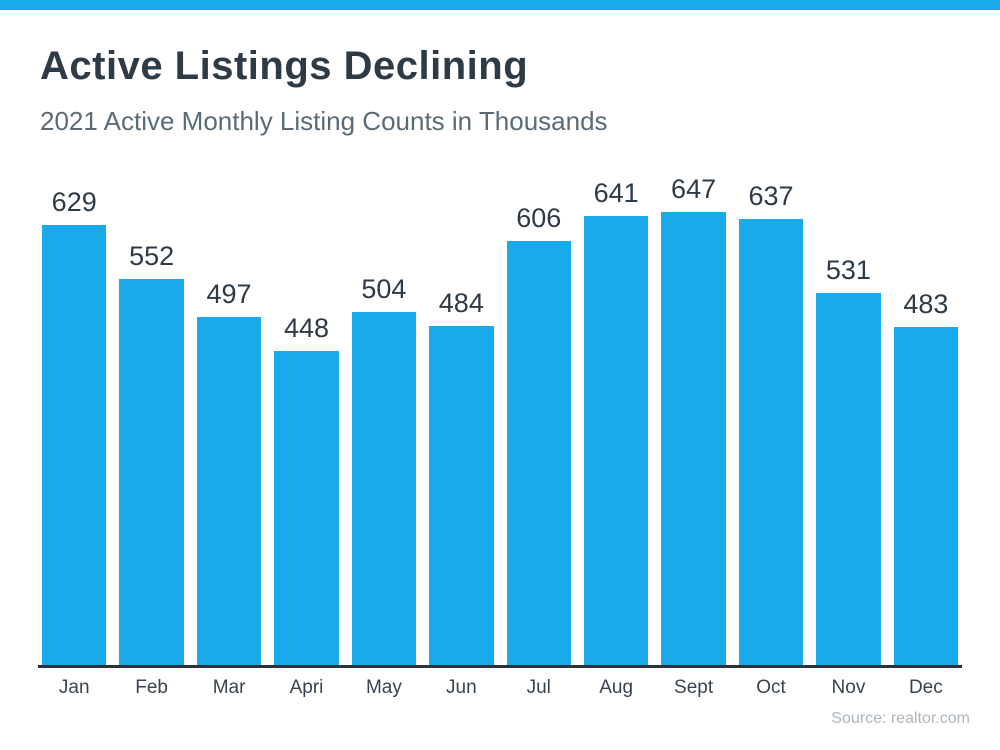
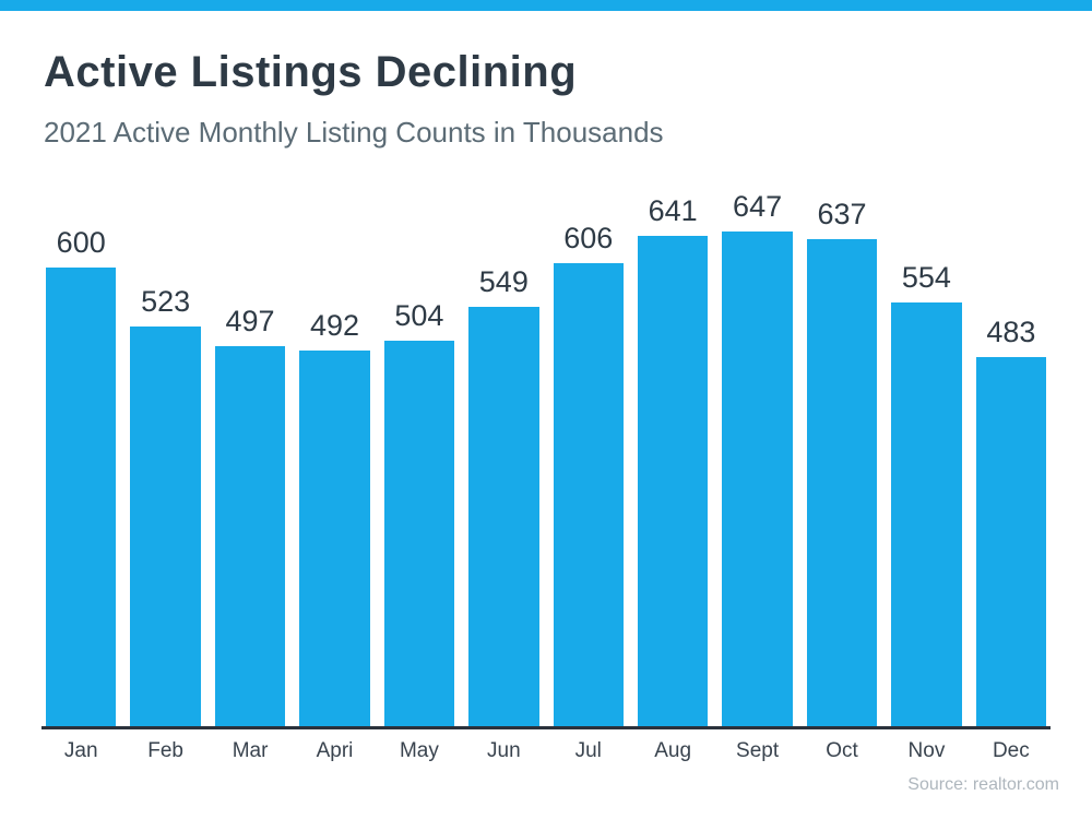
Jan: 629 -> 600
Feb: 552 -> 523
Apri: 448 -> 492
Jun: 484 -> 549
Nov: 531 -> 554
